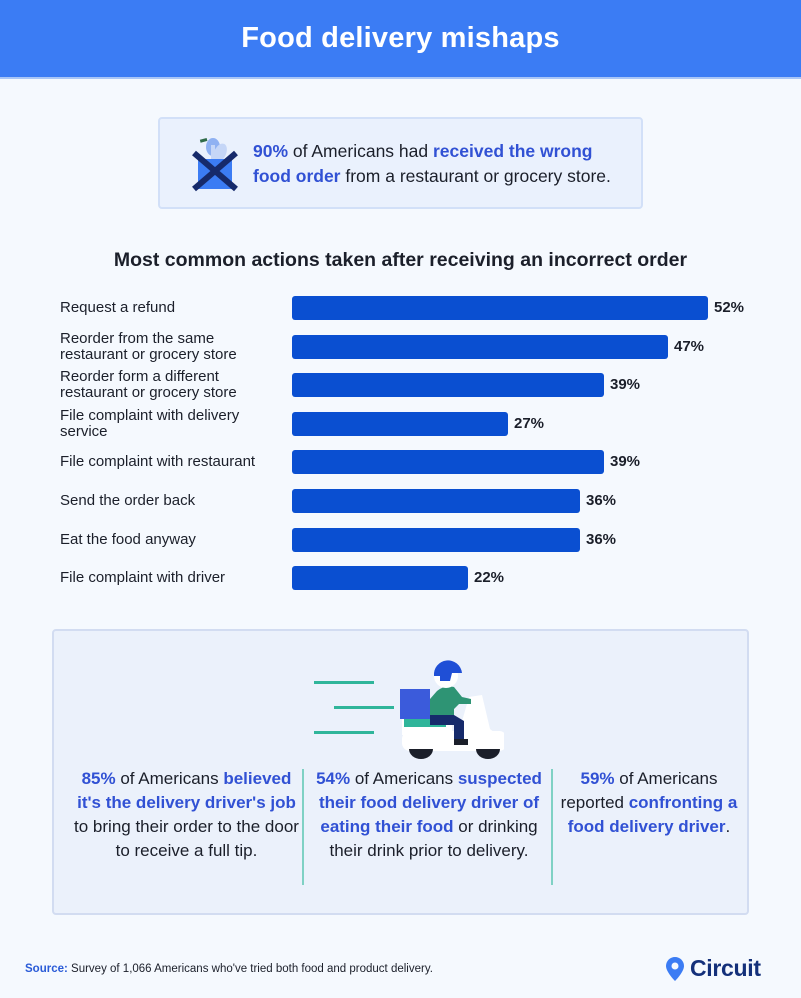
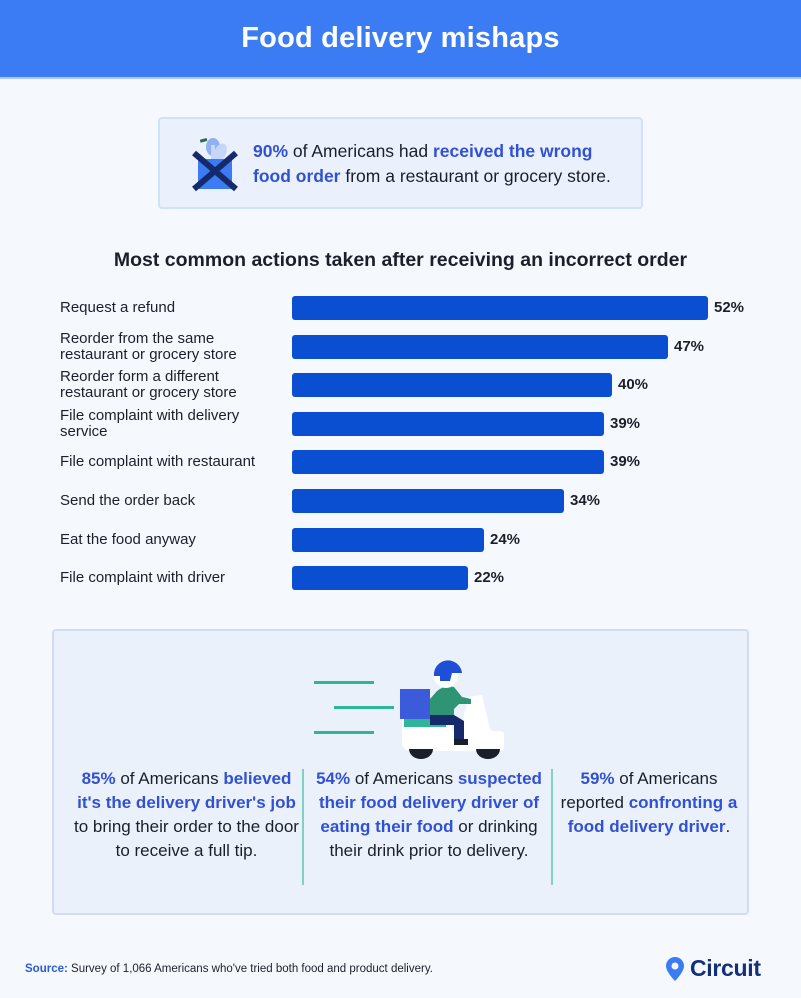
Reorder form a different restaurant or grocery store: 39% -> 40%
File complaint with delivery service: 27% -> 39%
Send the order back: 36% -> 34%
Eat the food anyway: 36% -> 24%
